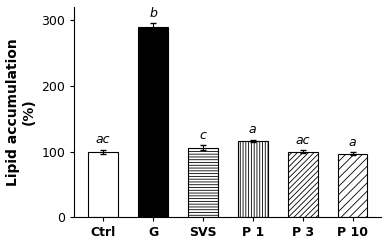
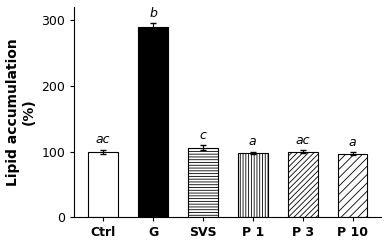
P 1: 116 -> 98
